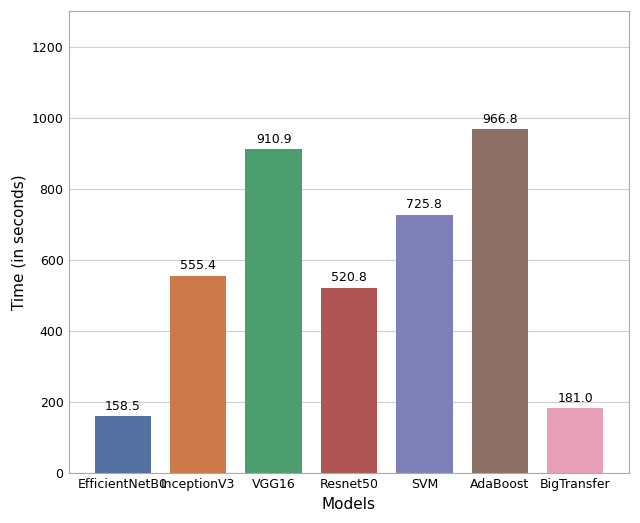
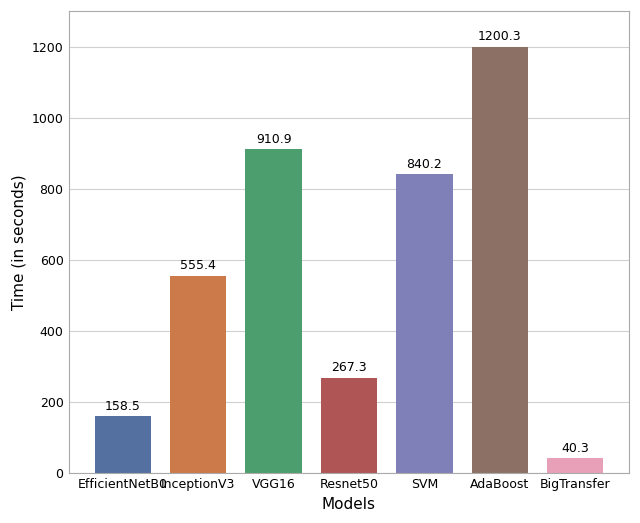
Resnet50: 520.8 -> 267.3
SVM: 725.8 -> 840.2
AdaBoost: 966.8 -> 1200.3
BigTransfer: 181.0 -> 40.3
